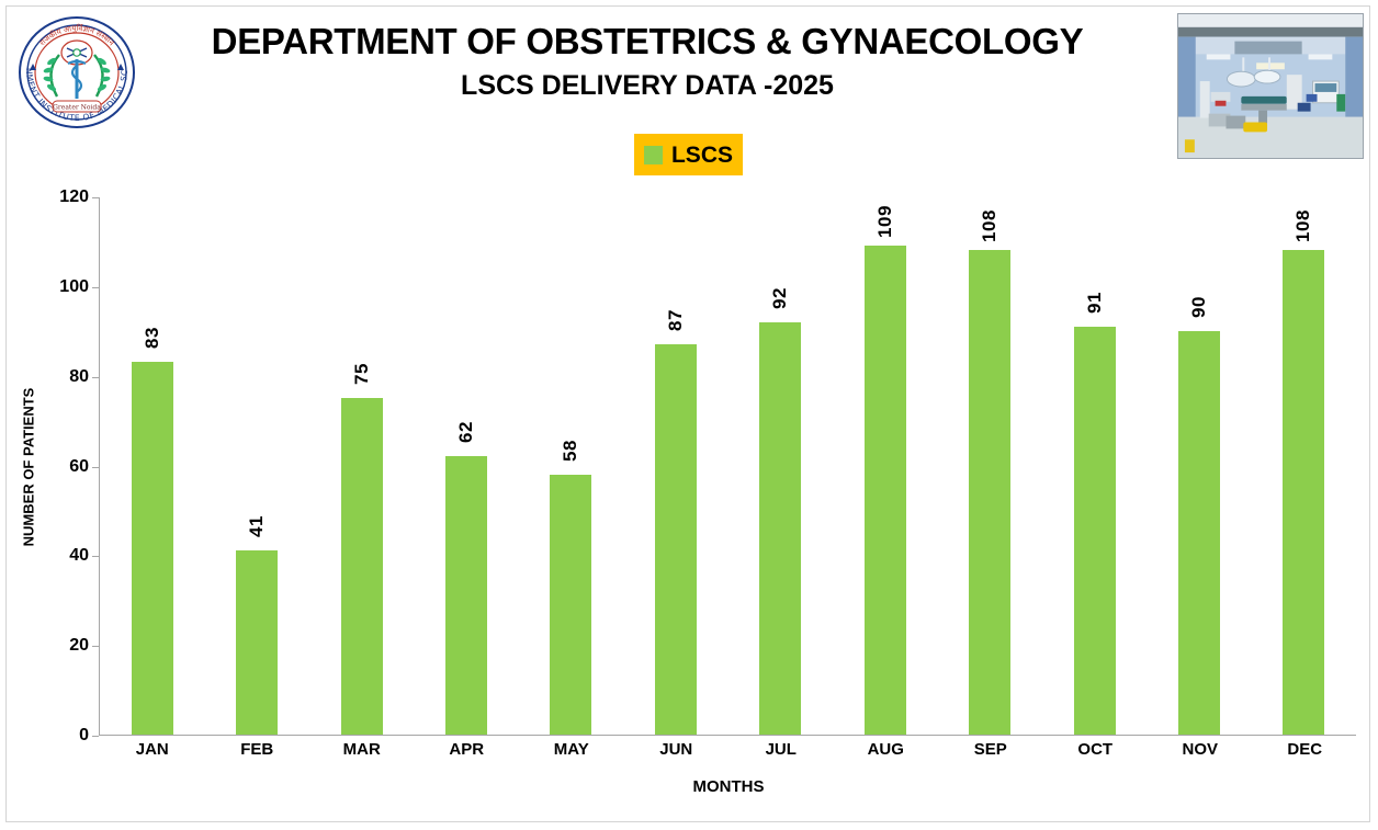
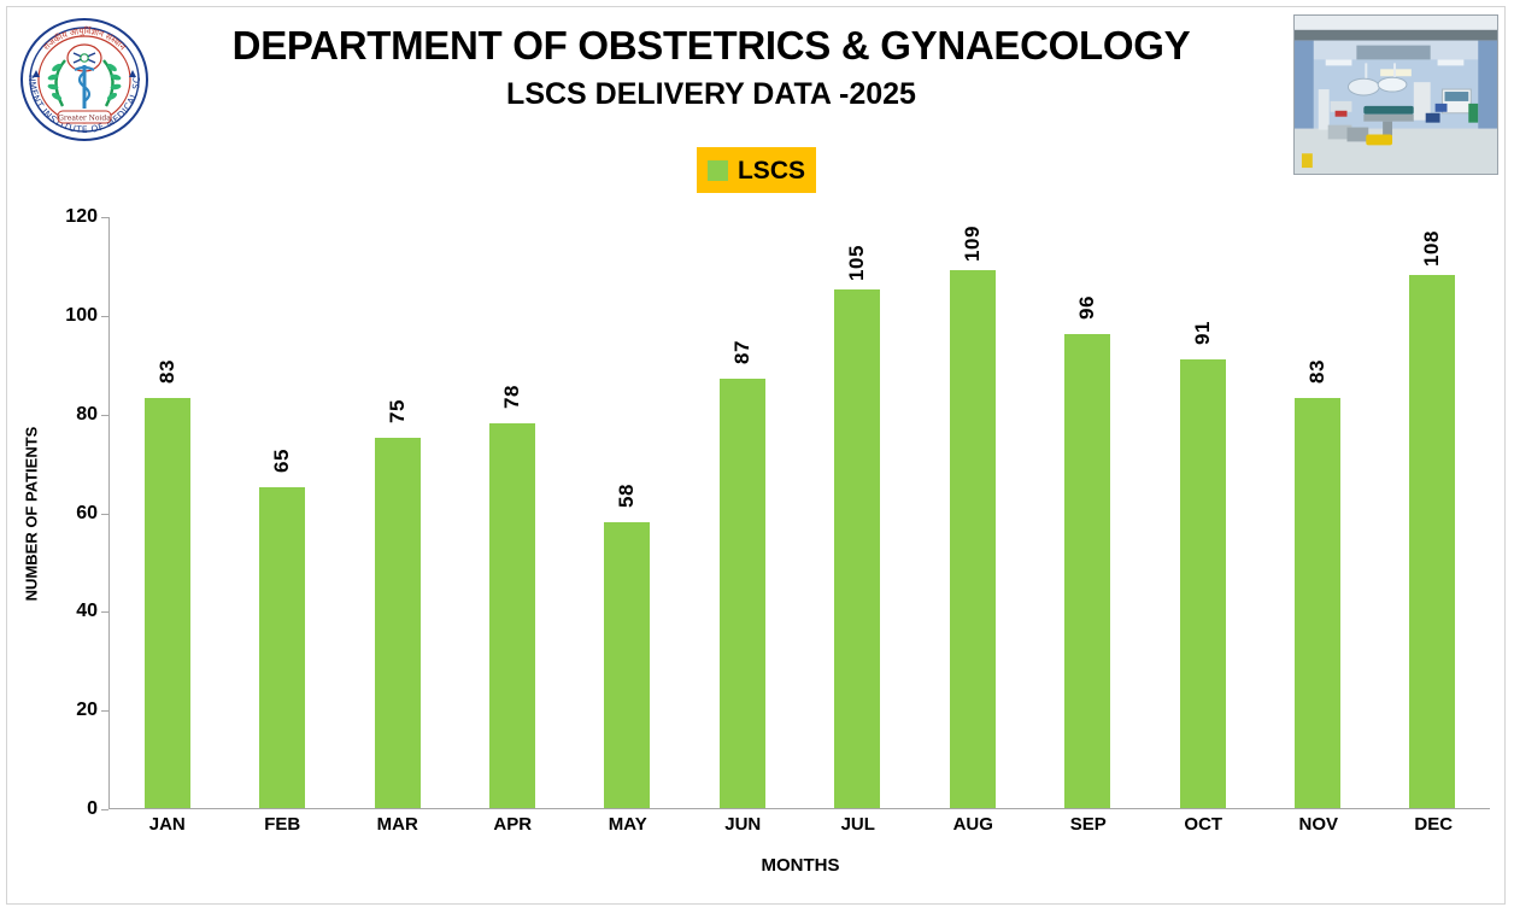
FEB: 41 -> 65
APR: 62 -> 78
JUL: 92 -> 105
SEP: 108 -> 96
NOV: 90 -> 83
